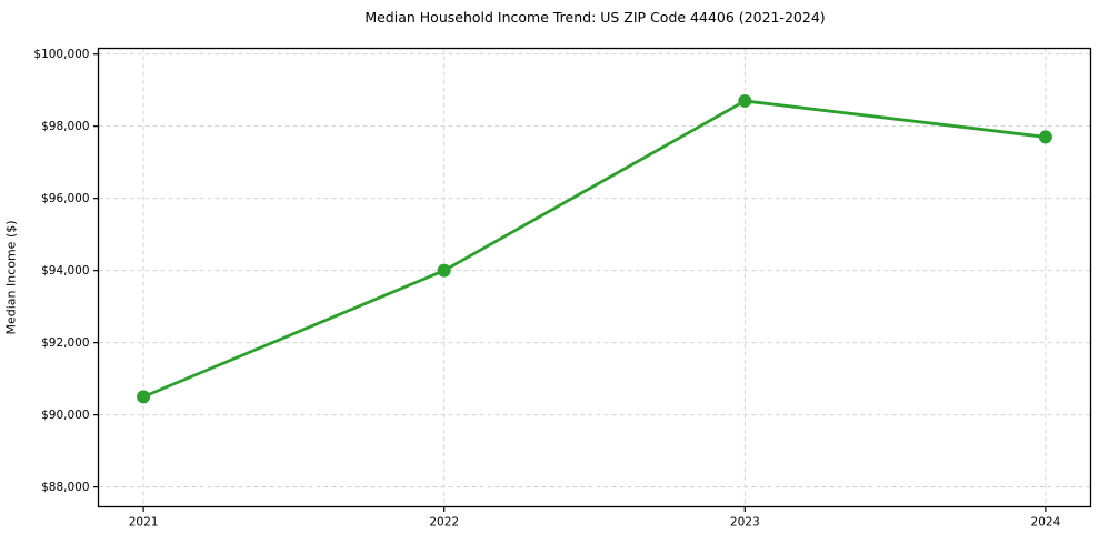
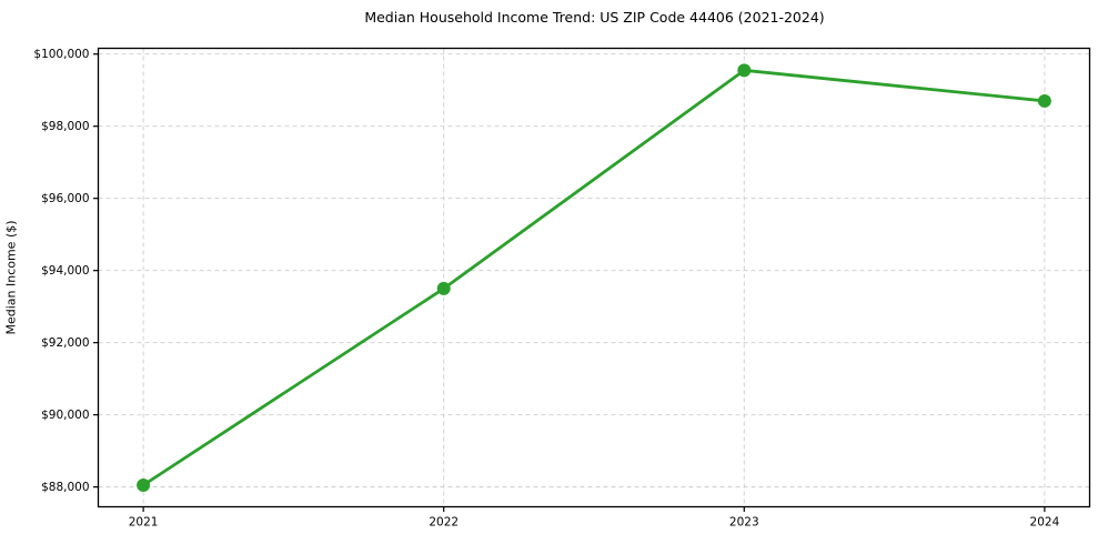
2021: $90500 -> $88000
2022: $94000 -> $93500
2023: $98700 -> $99600
2024: $97700 -> $98700
